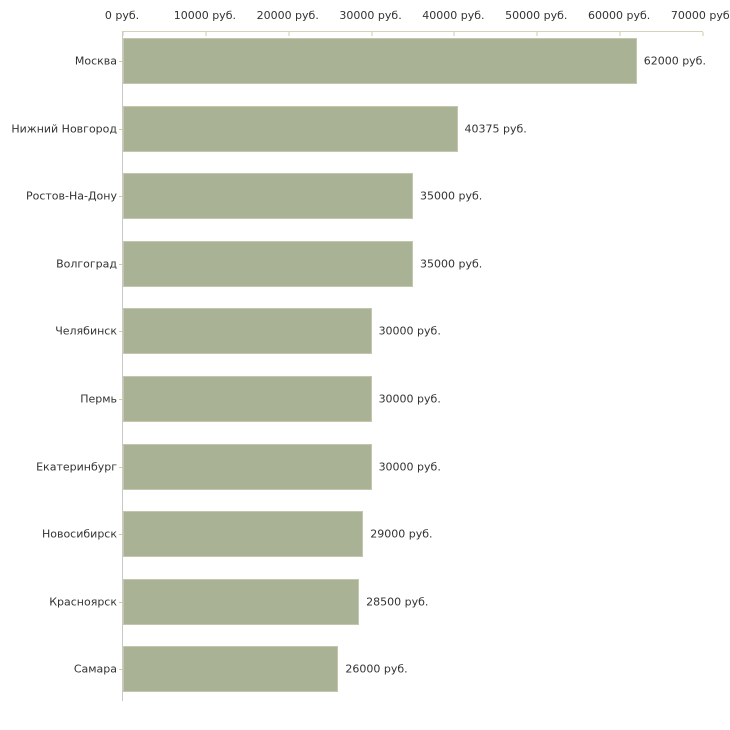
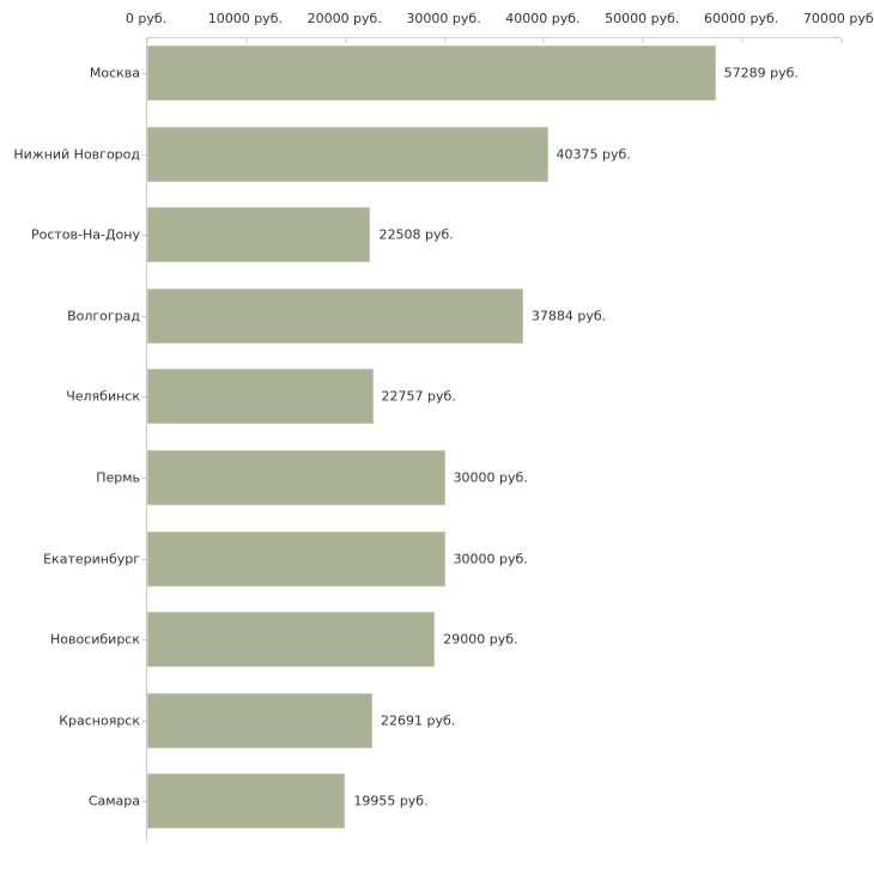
Москва: 62000 -> 57289
Ростов-На-Дону: 35000 -> 22508
Волгоград: 35000 -> 37884
Челябинск: 30000 -> 22757
Красноярск: 28500 -> 22691
Самара: 26000 -> 19955
